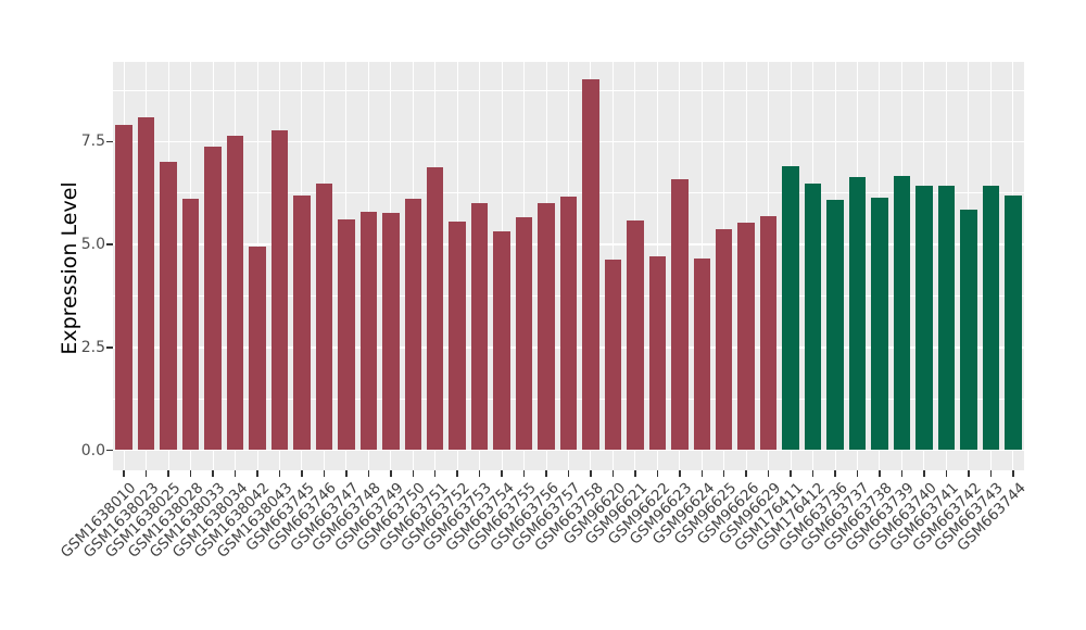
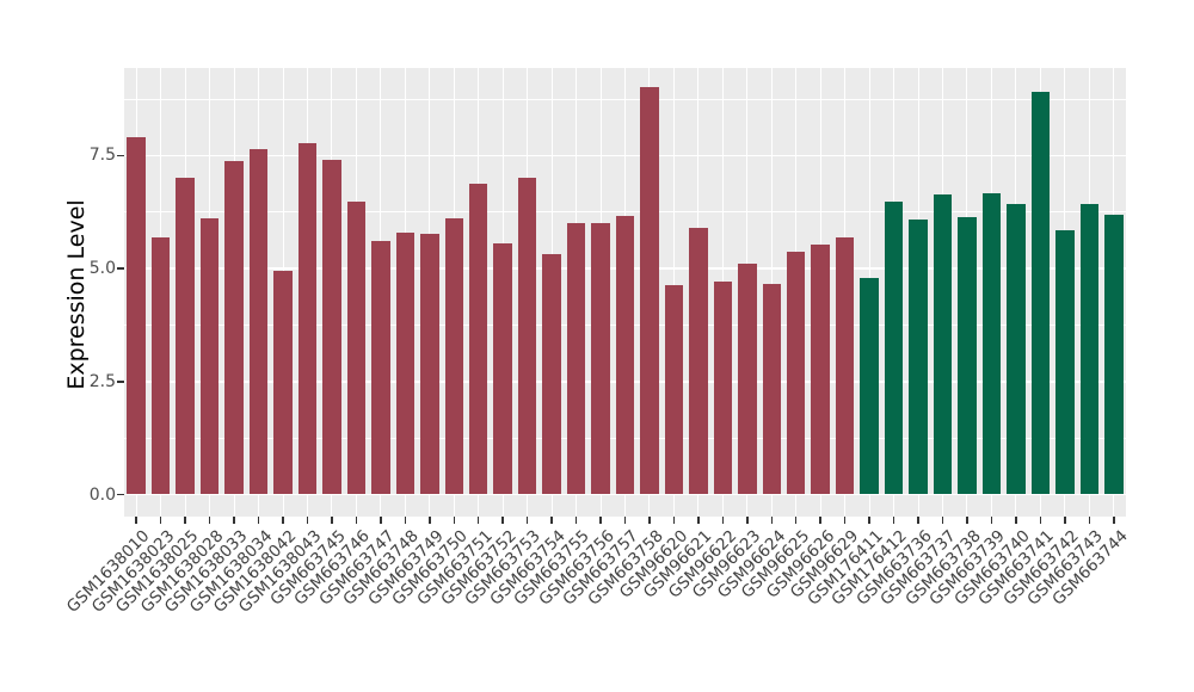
GSM1638023: 8.1 -> 5.7
GSM663745: 6.2 -> 7.4
GSM663753: 6.0 -> 7.0
GSM663755: 5.7 -> 6.0
GSM96621: 5.6 -> 5.9
GSM96623: 6.6 -> 5.1
GSM176411: 6.9 -> 4.8
GSM663741: 6.4 -> 8.9
